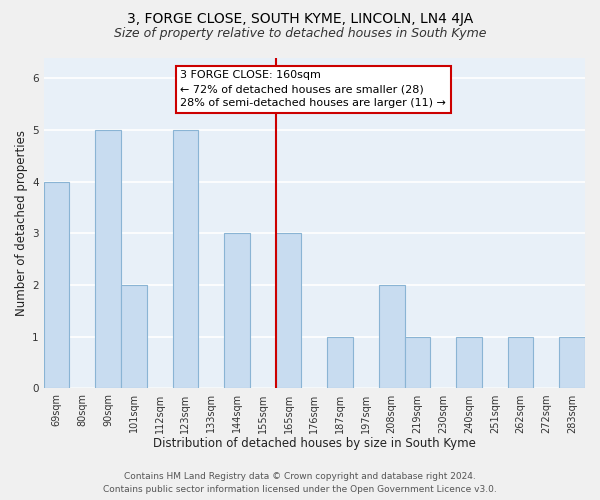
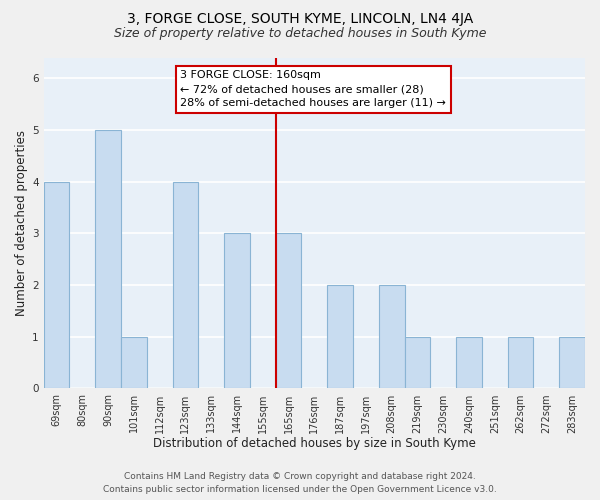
101sqm: 2 -> 1
123sqm: 5 -> 4
187sqm: 1 -> 2
